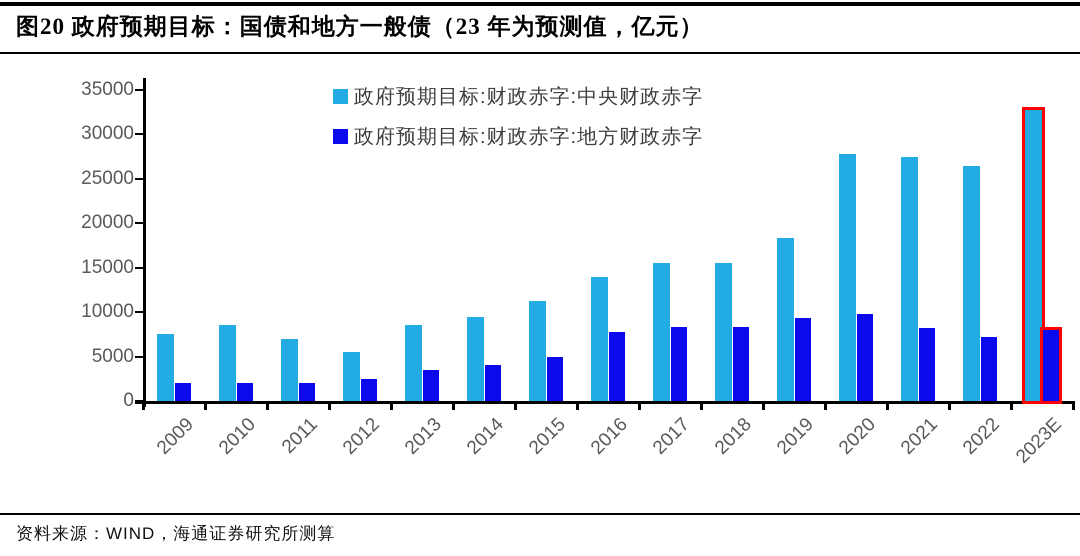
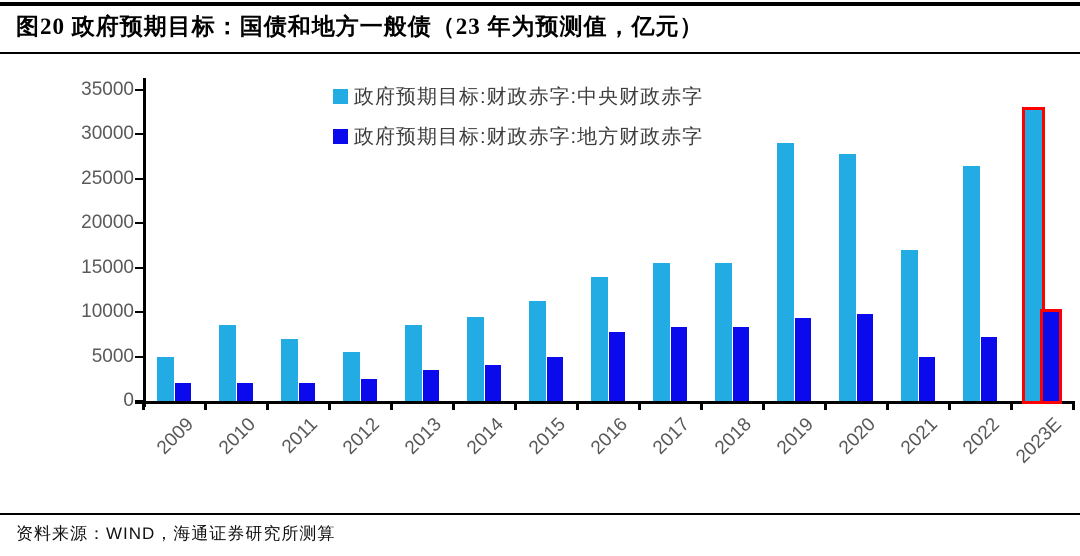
政府预期目标:财政赤字:中央财政赤字/2009: 8000 -> 5000
政府预期目标:财政赤字:中央财政赤字/2019: 18000 -> 29000
政府预期目标:财政赤字:中央财政赤字/2021: 28000 -> 17000
政府预期目标:财政赤字:地方财政赤字/2021: 8000 -> 5000
政府预期目标:财政赤字:地方财政赤字/2023E: 8000 -> 10000
